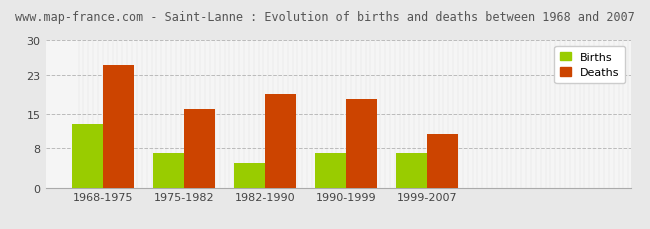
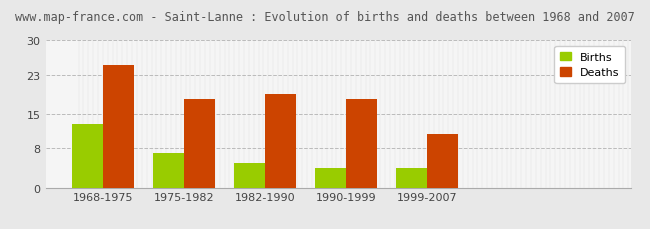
Deaths/1975-1982: 16 -> 18
Births/1990-1999: 7 -> 4
Births/1999-2007: 7 -> 4
